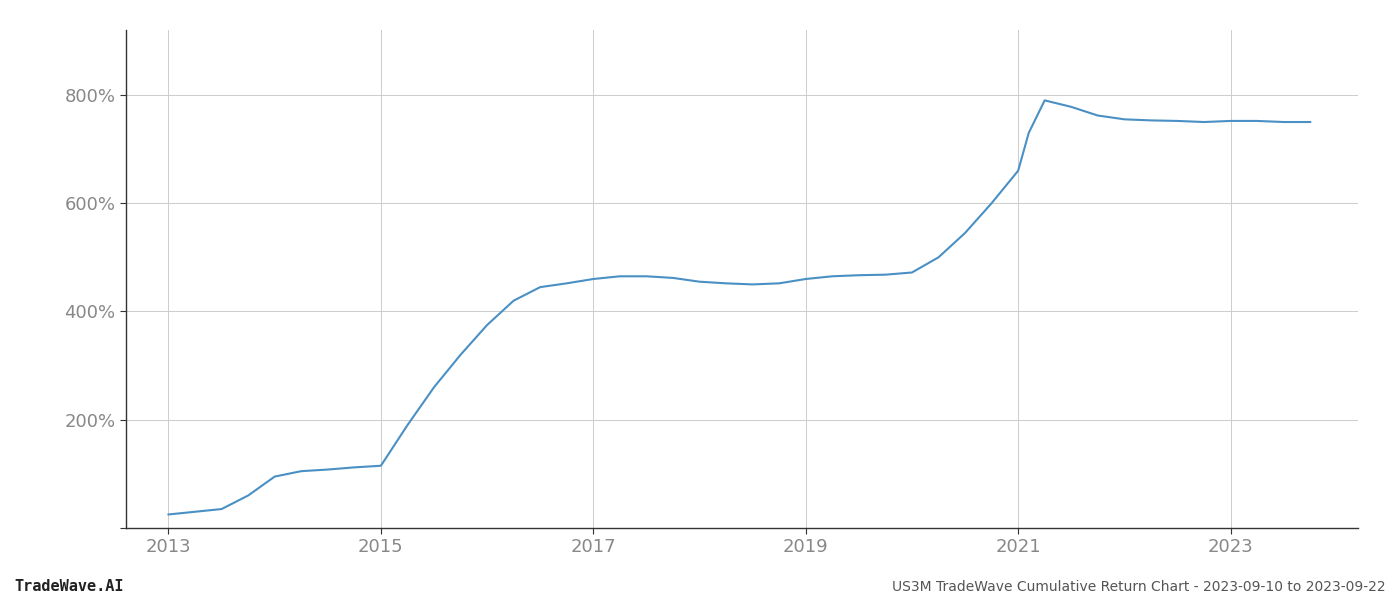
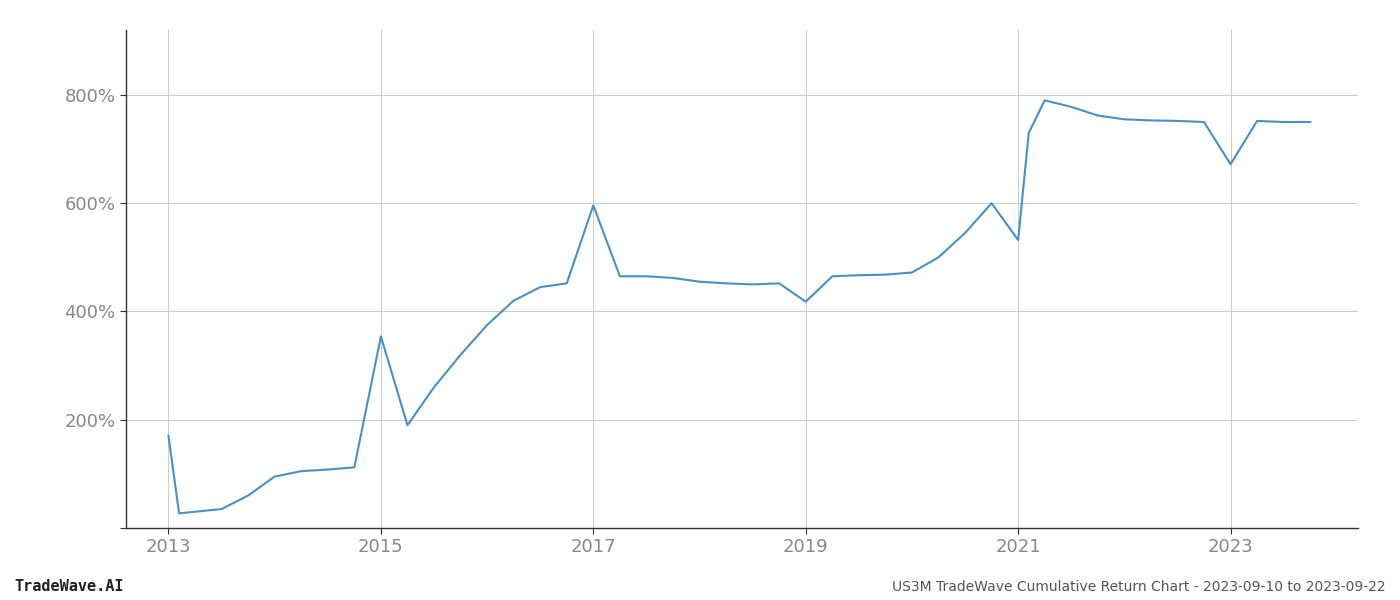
2013: 25% -> 170%
2015: 115% -> 354%
2017: 460% -> 596%
2019: 460% -> 418%
2021: 660% -> 532%
2023: 752% -> 672%
